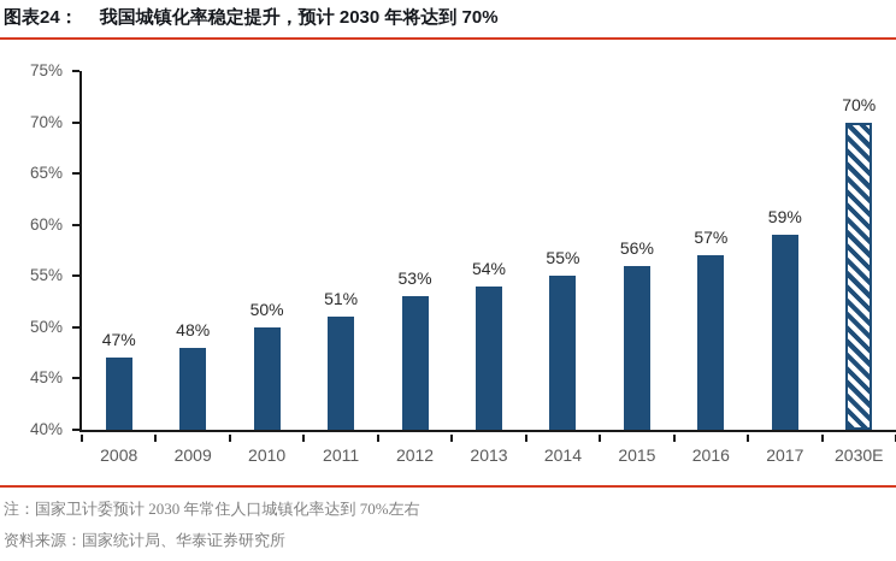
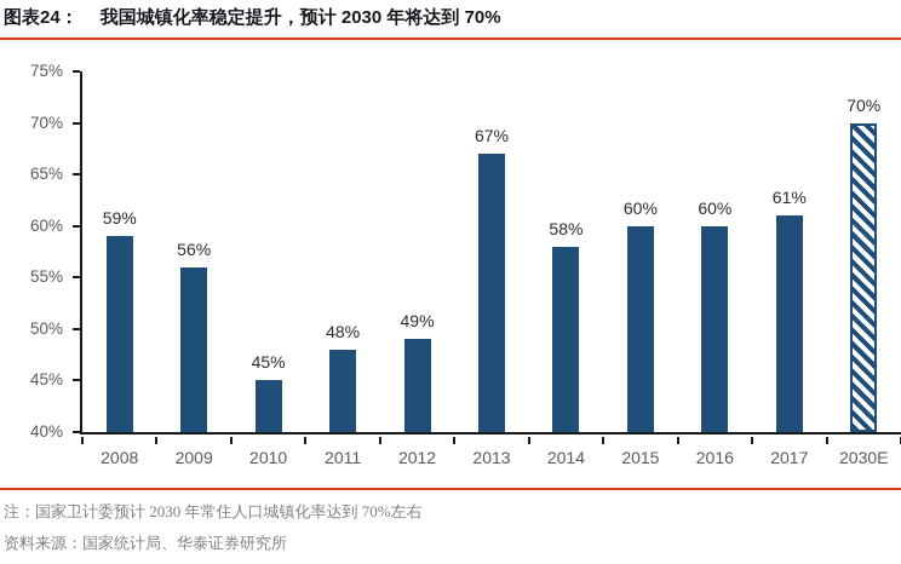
2008: 47% -> 59%
2009: 48% -> 56%
2010: 50% -> 45%
2011: 51% -> 48%
2012: 53% -> 49%
2013: 54% -> 67%
2014: 55% -> 58%
2015: 56% -> 60%
2016: 57% -> 60%
2017: 59% -> 61%
